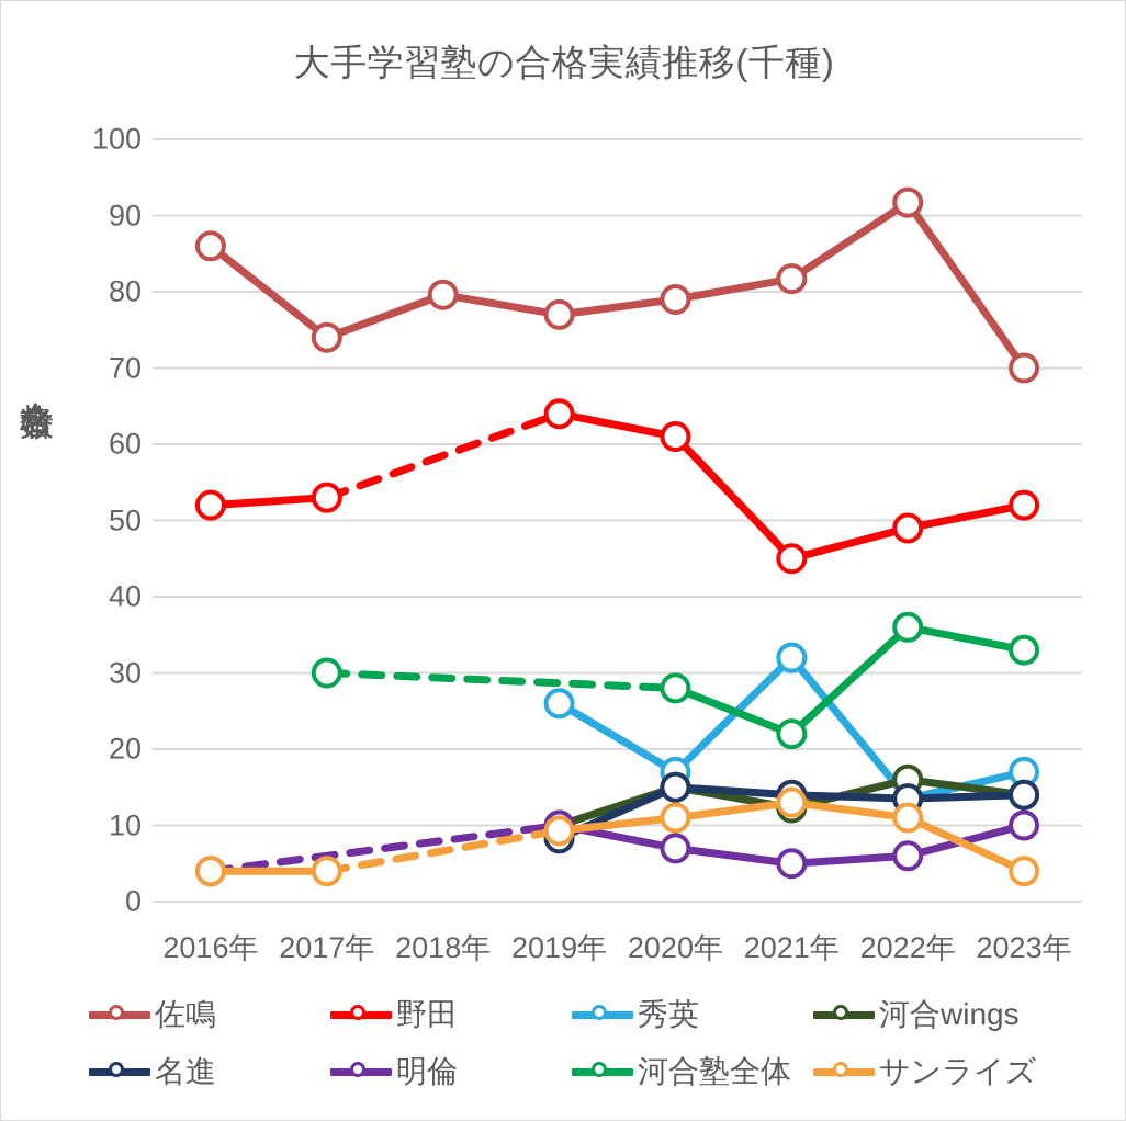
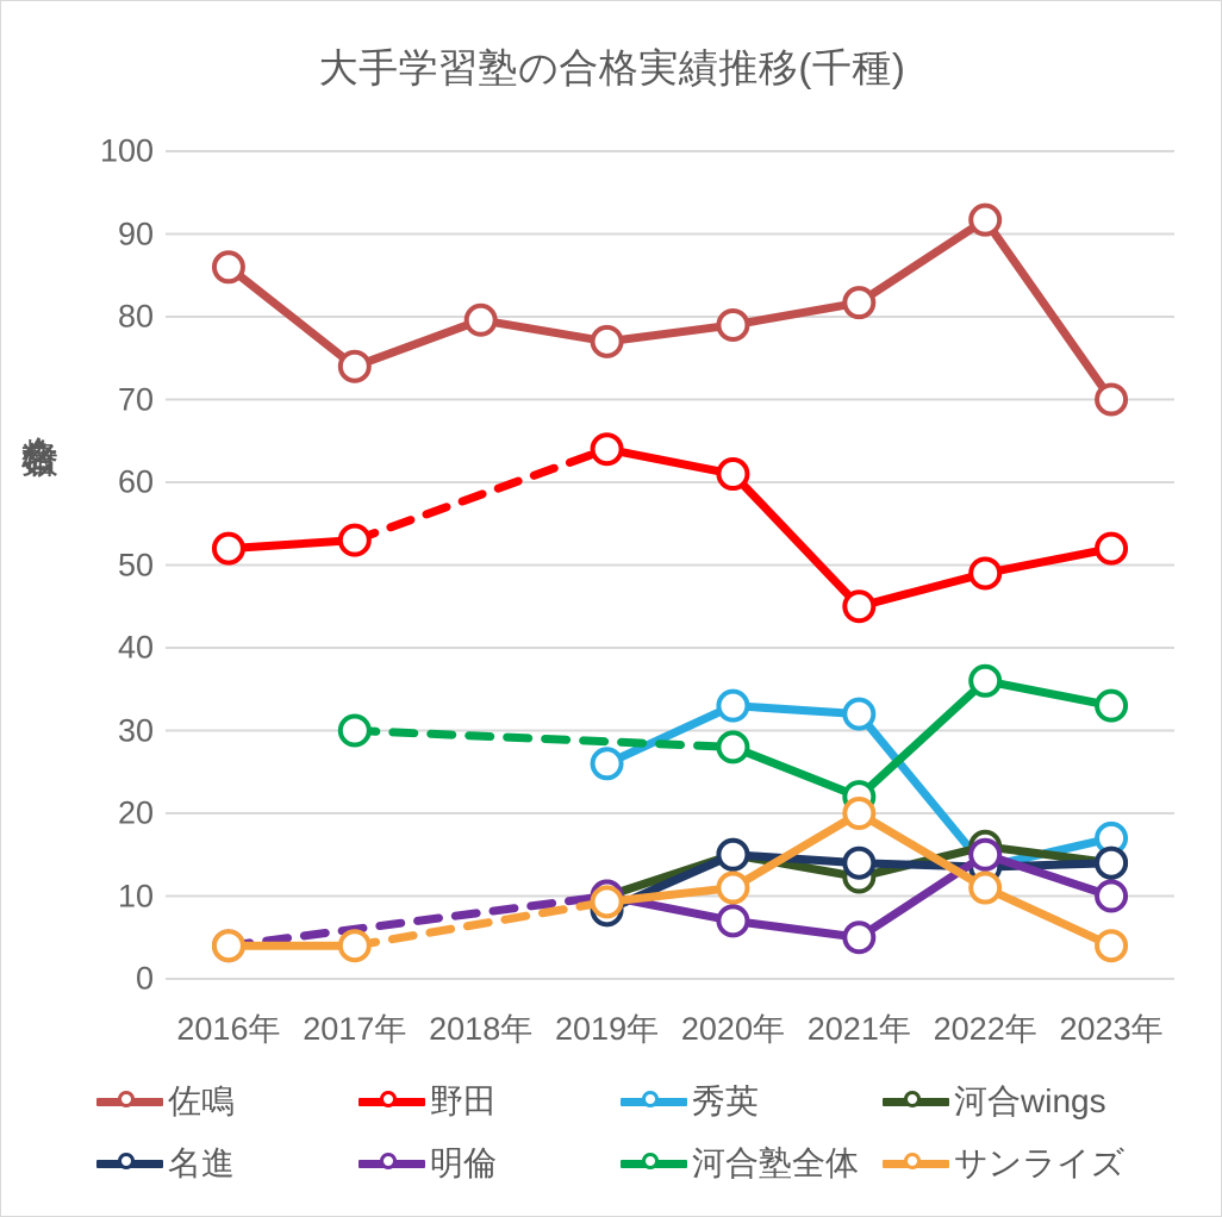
秀英/2020年: 17 -> 33
サンライズ/2021年: 13 -> 20
明倫/2022年: 6 -> 15
